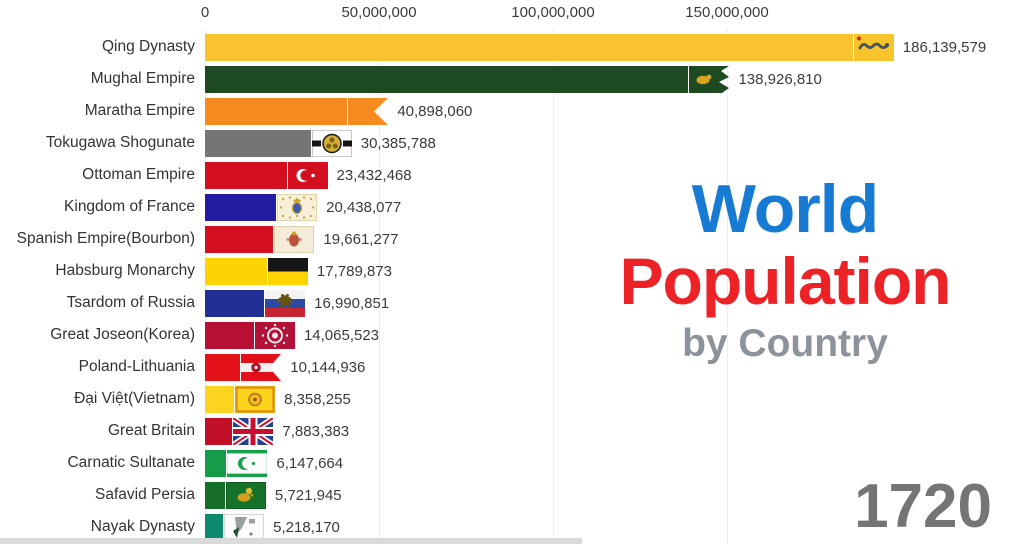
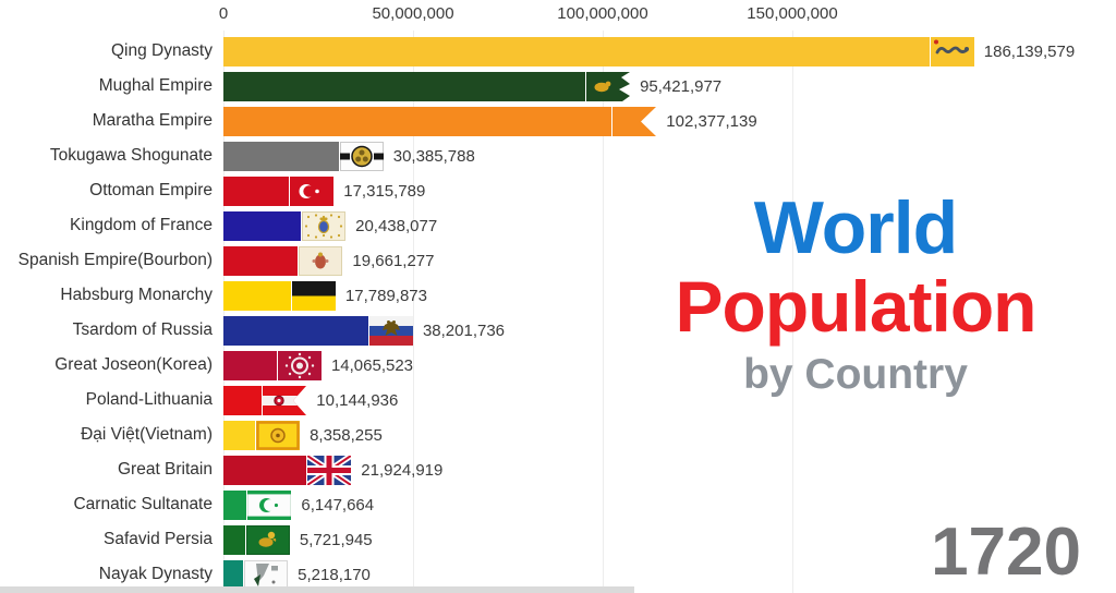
Mughal Empire: 138,926,810 -> 95,421,977
Maratha Empire: 40,898,060 -> 102,377,139
Ottoman Empire: 23,432,468 -> 17,315,789
Tsardom of Russia: 16,990,851 -> 38,201,736
Great Britain: 7,883,383 -> 21,924,919
